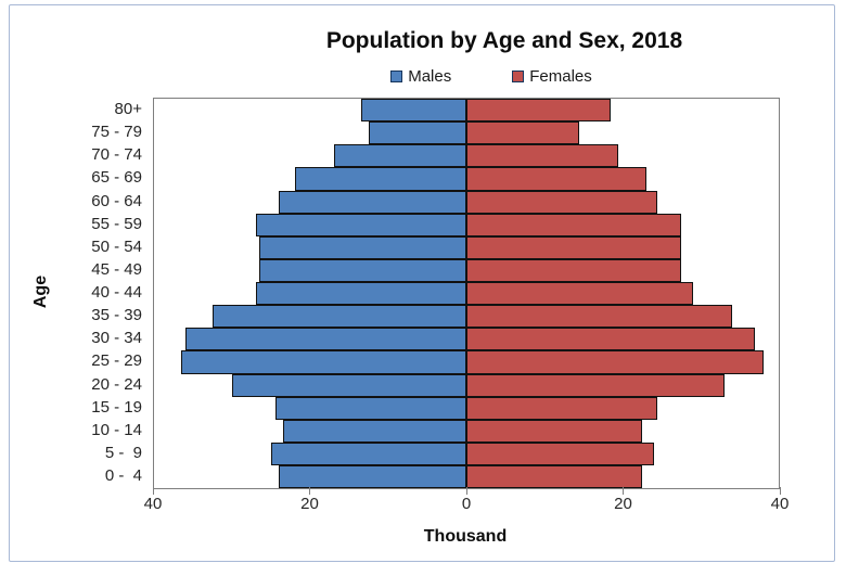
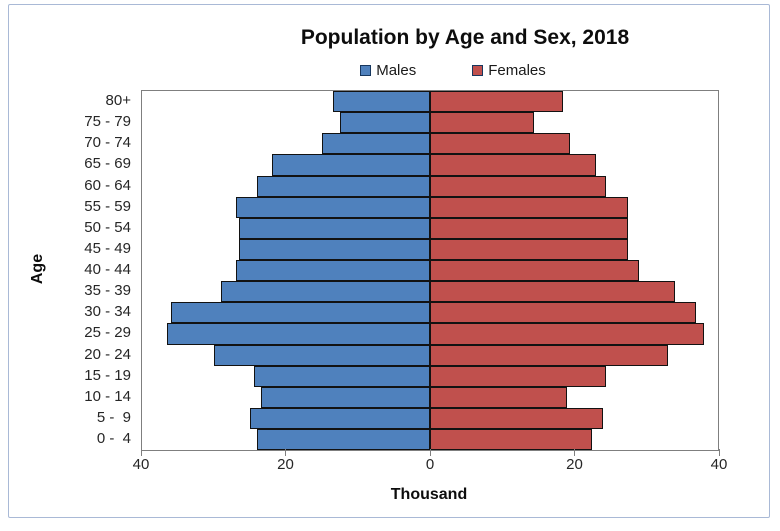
Males/70 - 74: 17 -> 15
Males/35 - 39: 32 -> 29
Females/10 - 14: 22 -> 19
